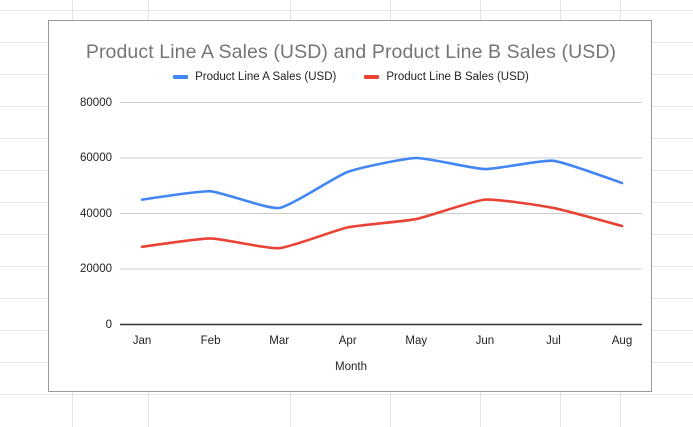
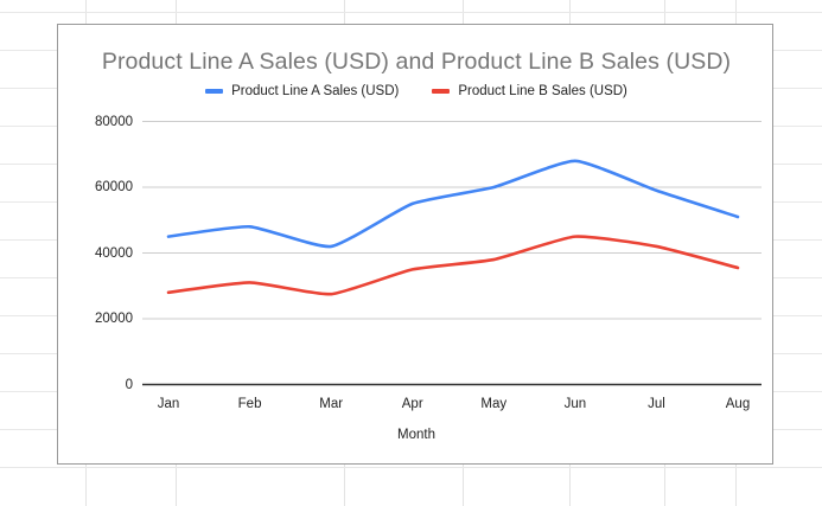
Product Line A Sales (USD)/Jun: 56000 -> 68000
